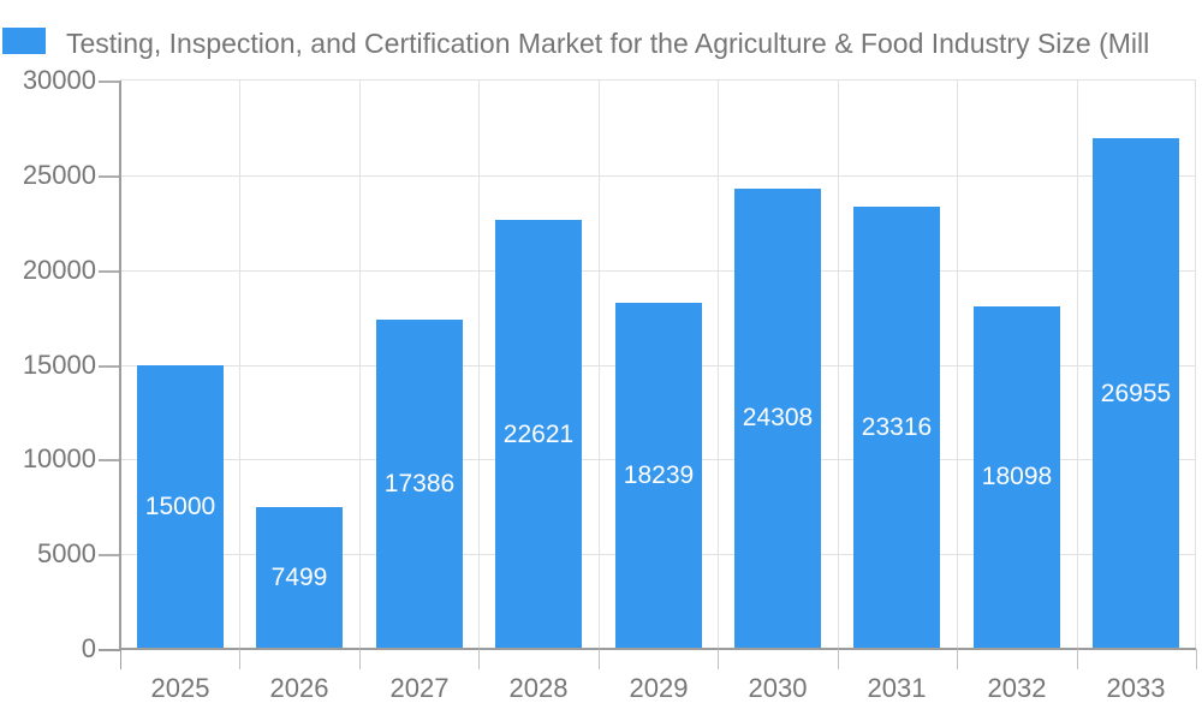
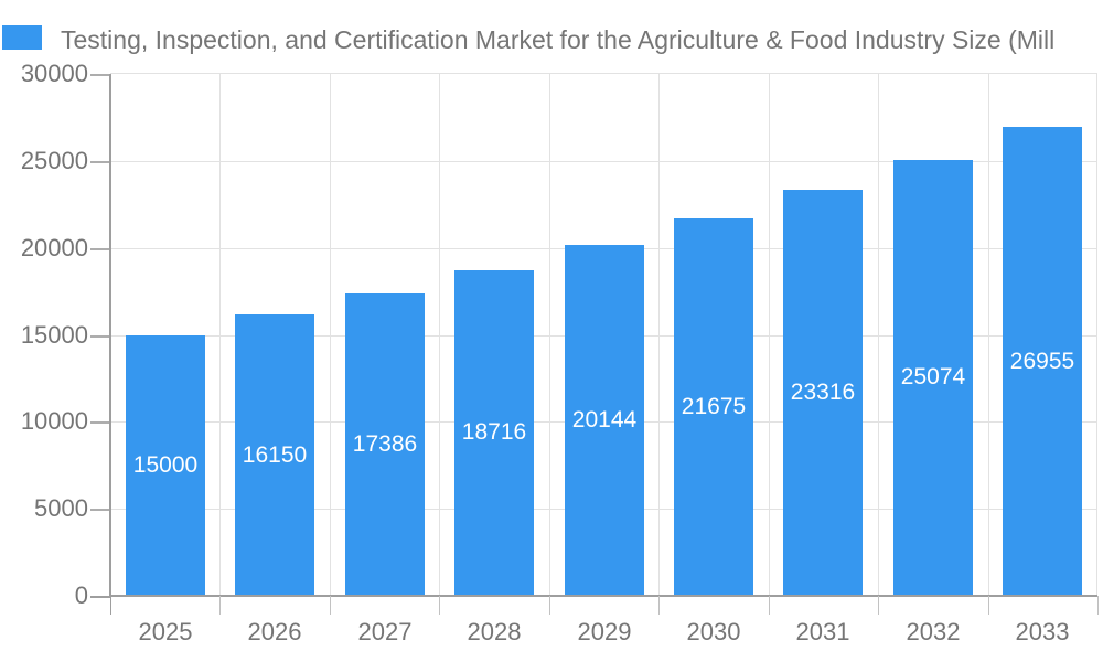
2026: 7499 -> 16150
2028: 22621 -> 18716
2029: 18239 -> 20144
2030: 24308 -> 21675
2032: 18098 -> 25074
